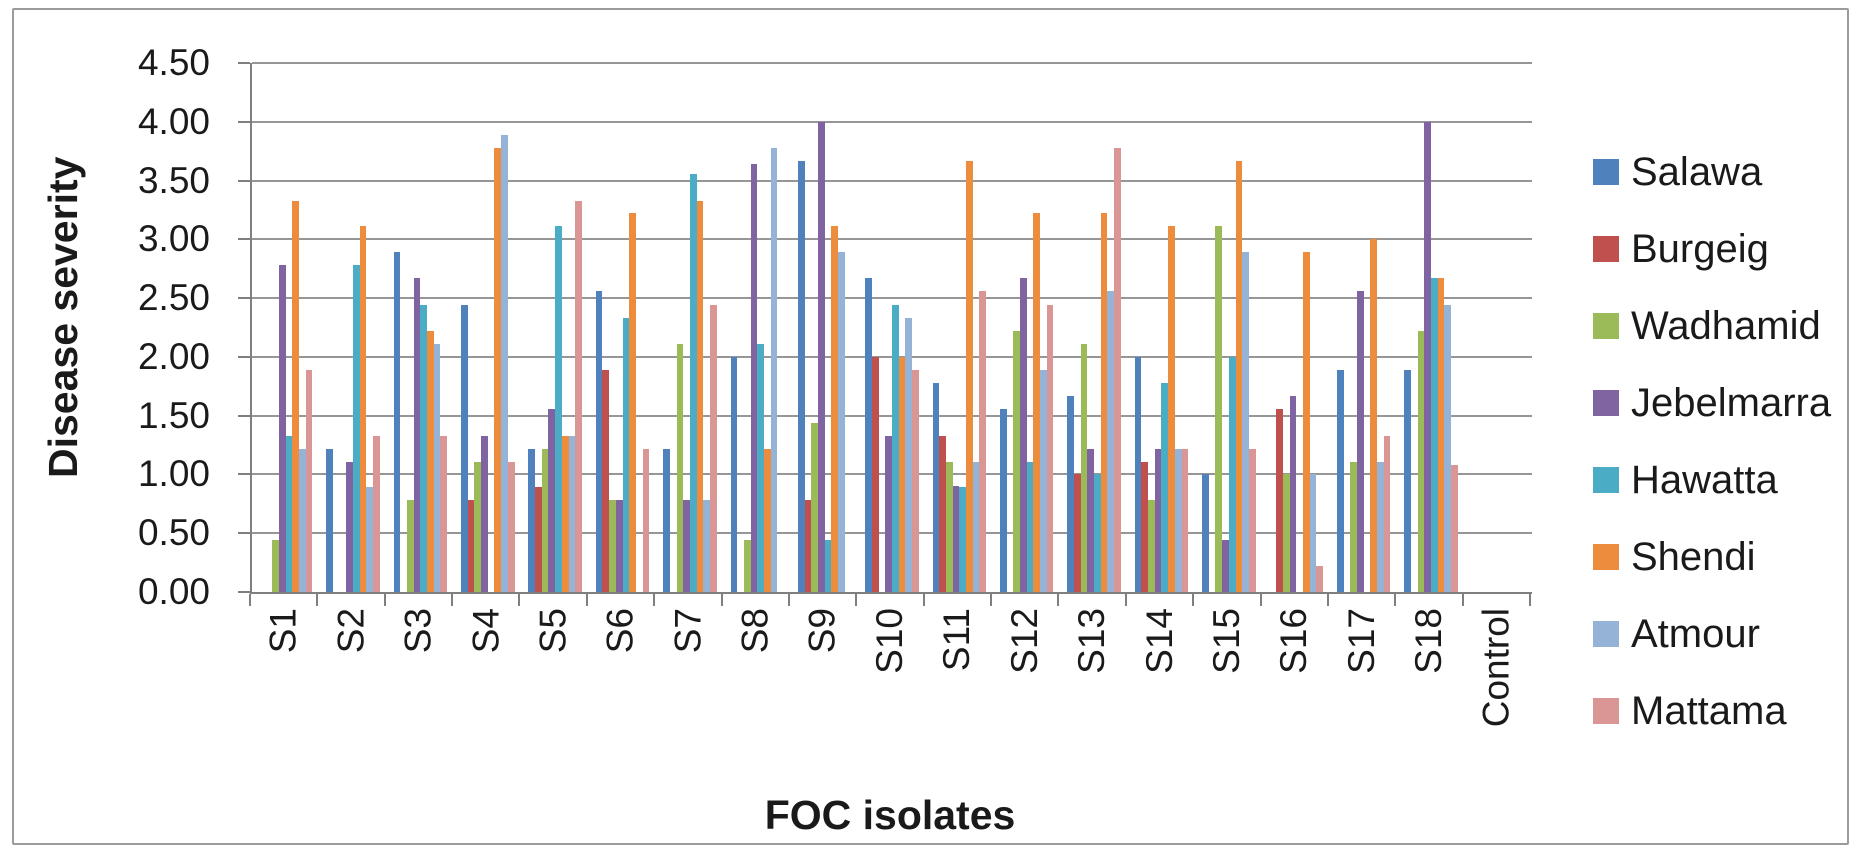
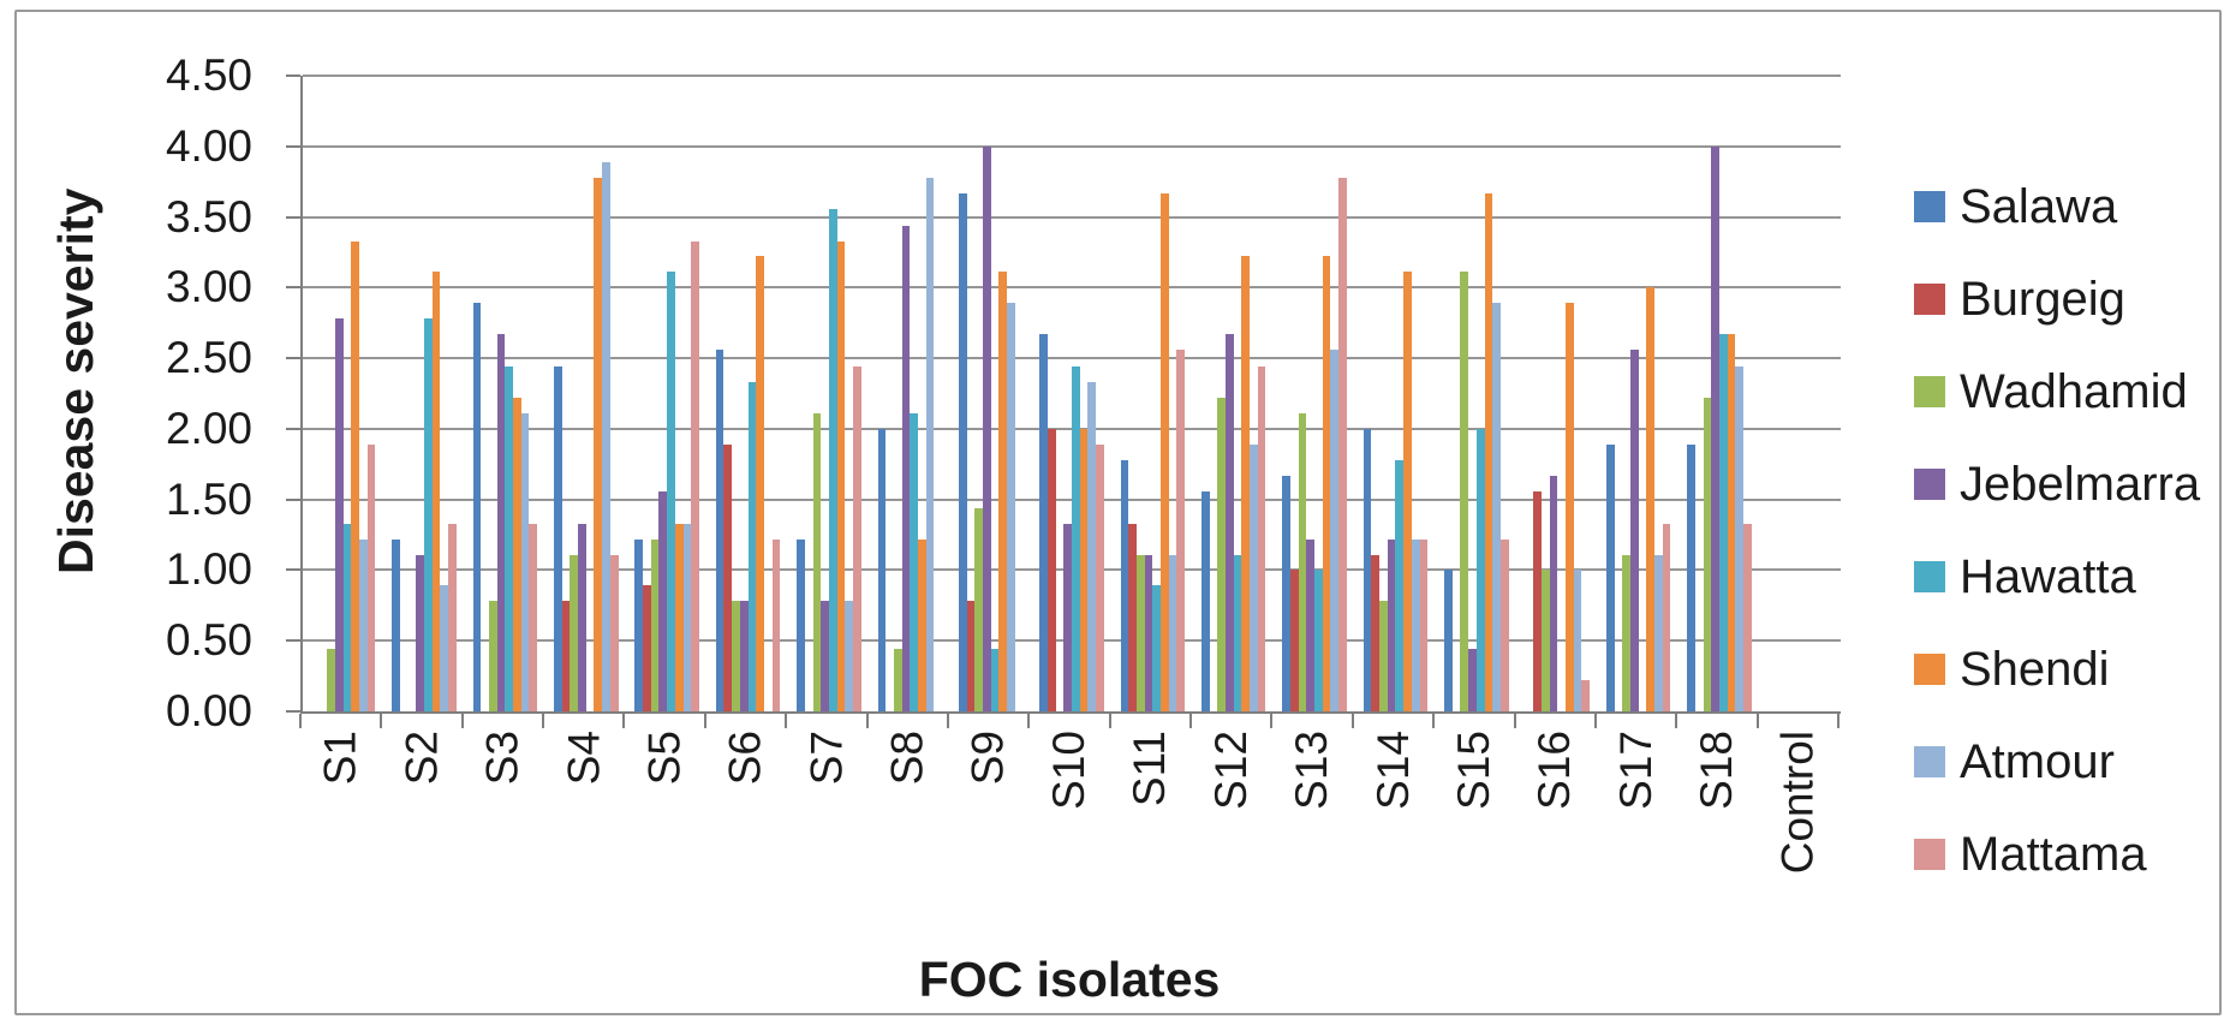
Jebelmarra/S8: 3.64 -> 3.44
Jebelmarra/S11: 0.90 -> 1.11
Mattama/S18: 1.08 -> 1.33
